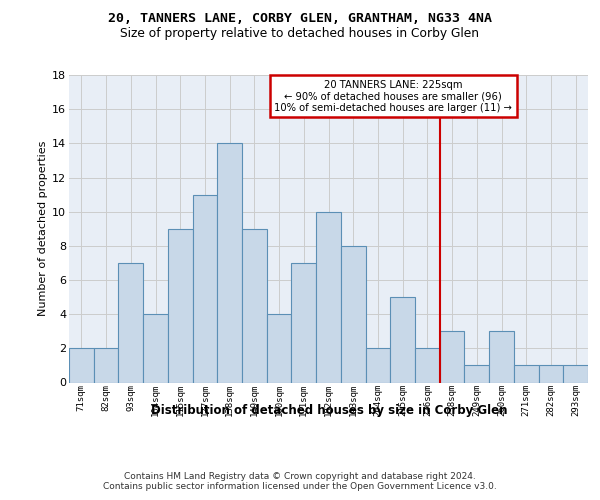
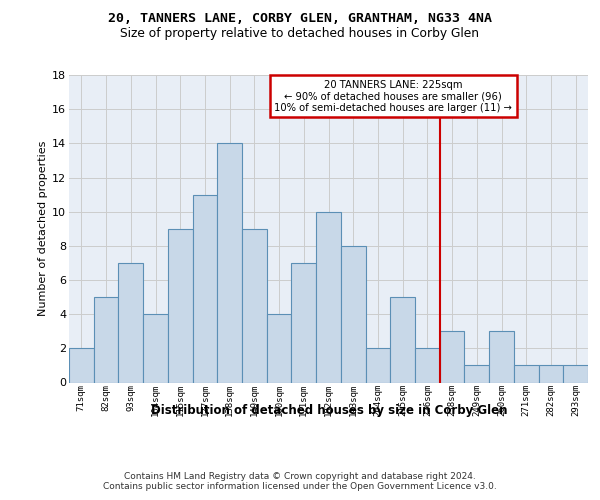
82sqm: 2 -> 5
